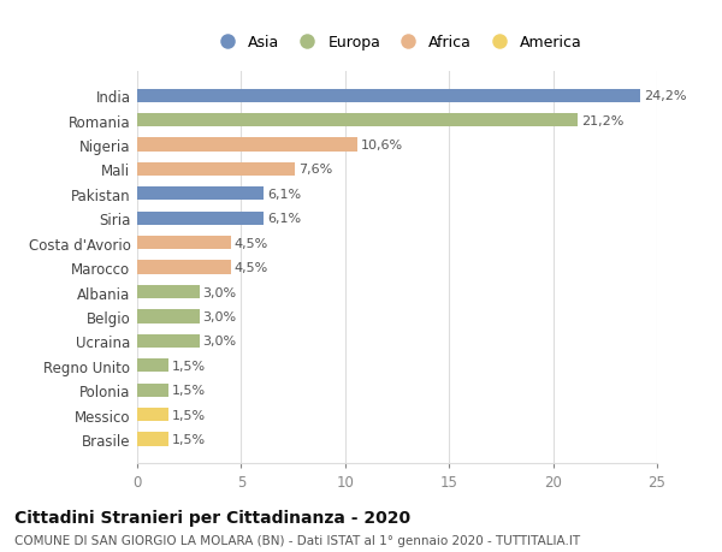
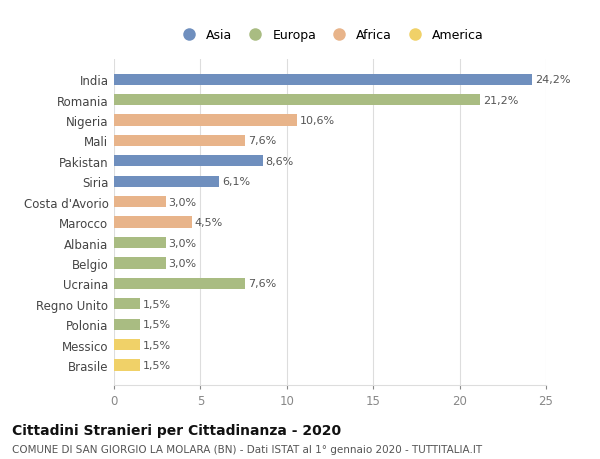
Pakistan: 6,1% -> 8,6%
Costa d'Avorio: 4,5% -> 3,0%
Ucraina: 3,0% -> 7,6%
